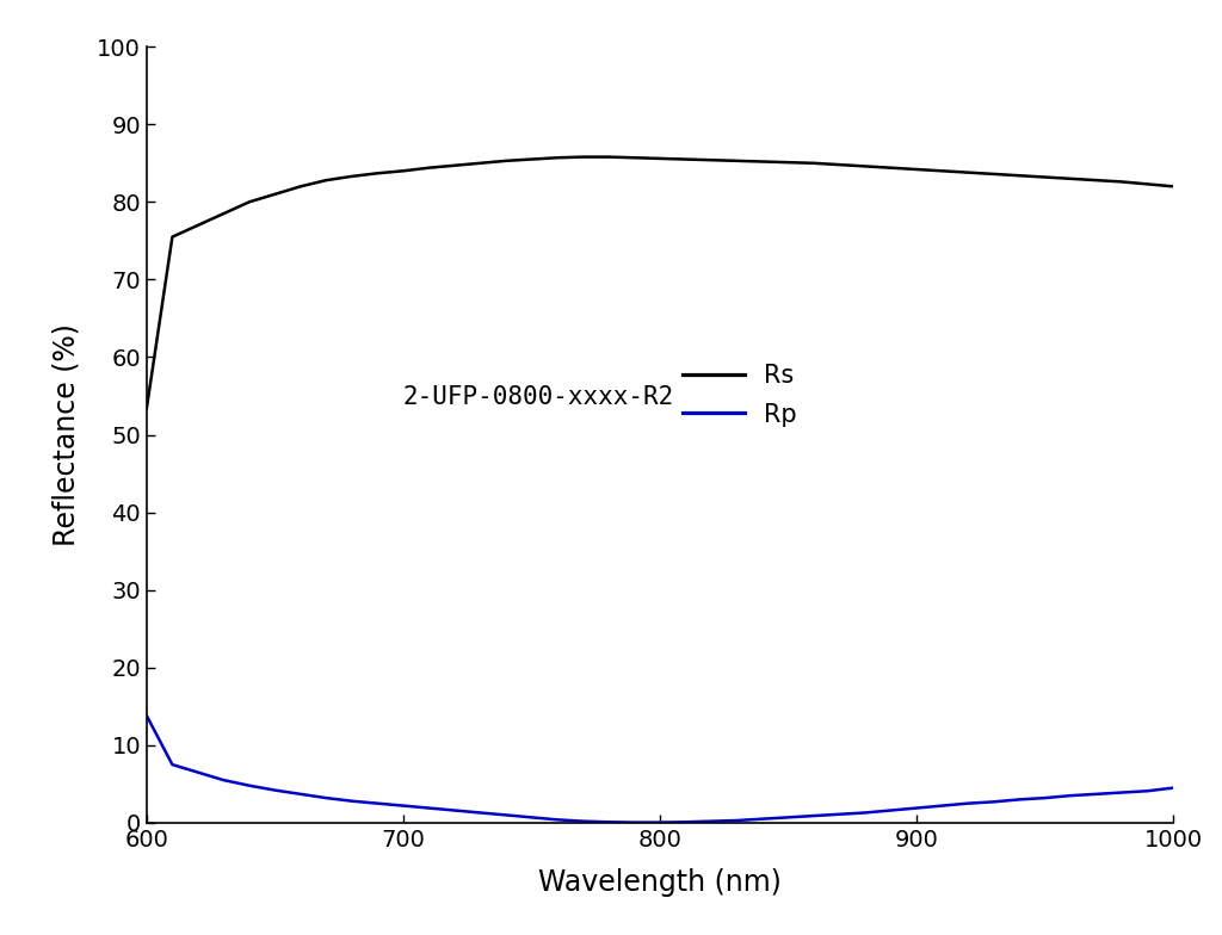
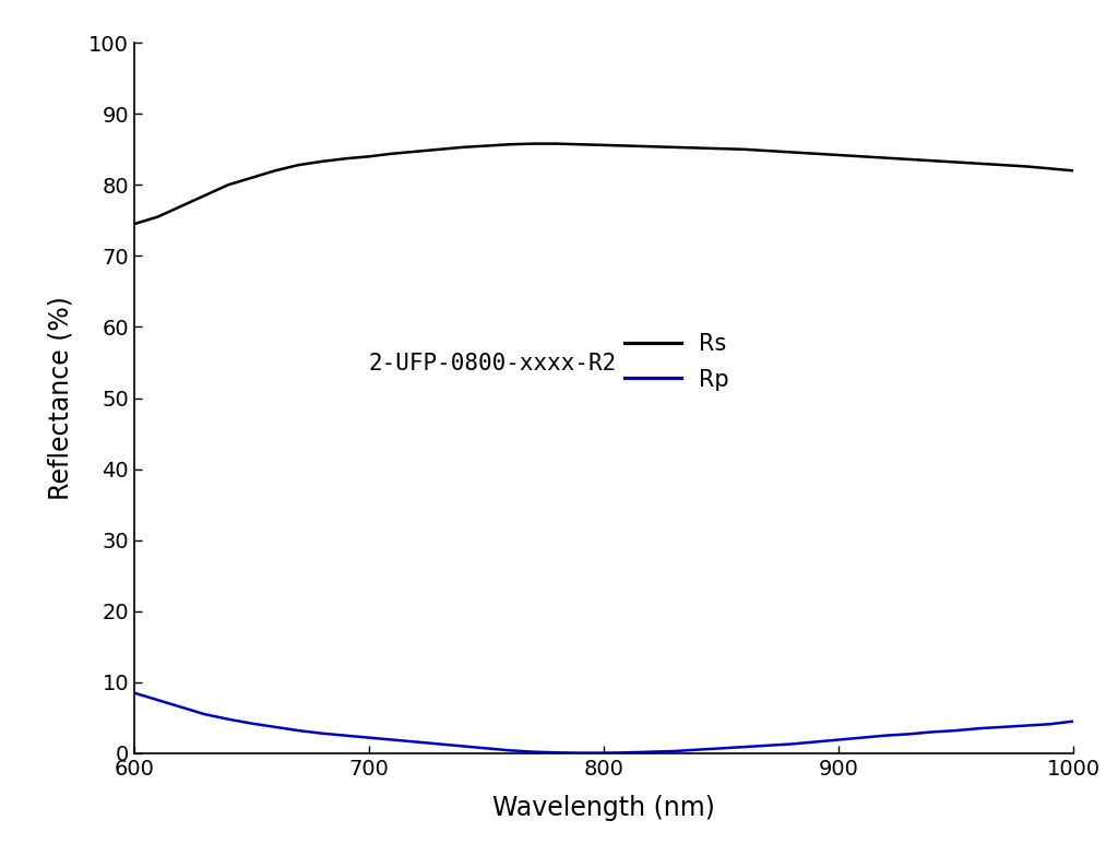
Rs/600: 53.4 -> 74.5
Rp/600: 13.8 -> 8.5
